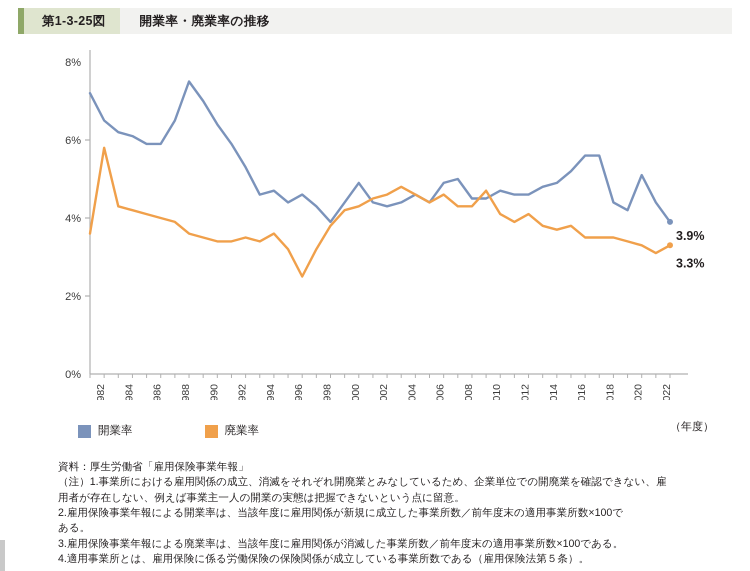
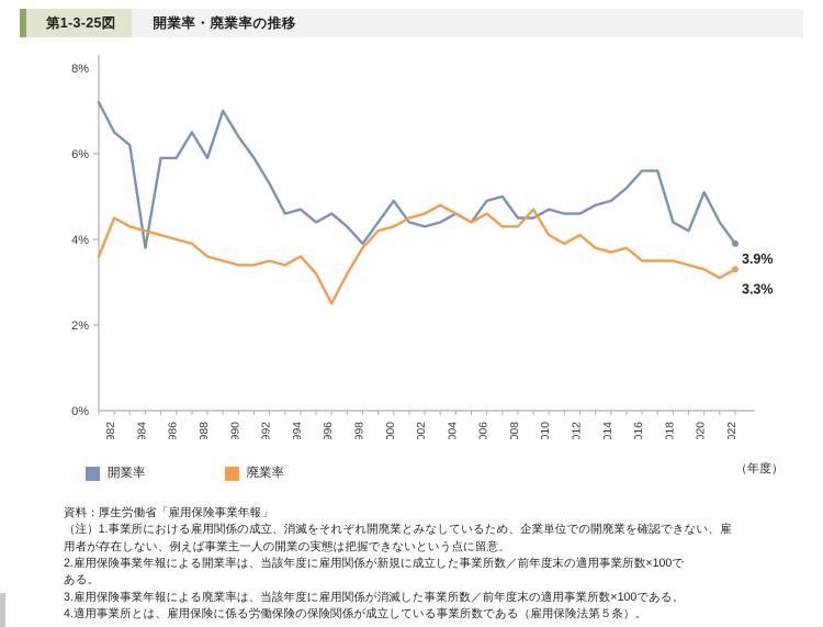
廃業率/1982: 5.8% -> 4.5%
開業率/1984: 6.1% -> 3.8%
開業率/1988: 7.5% -> 5.9%
